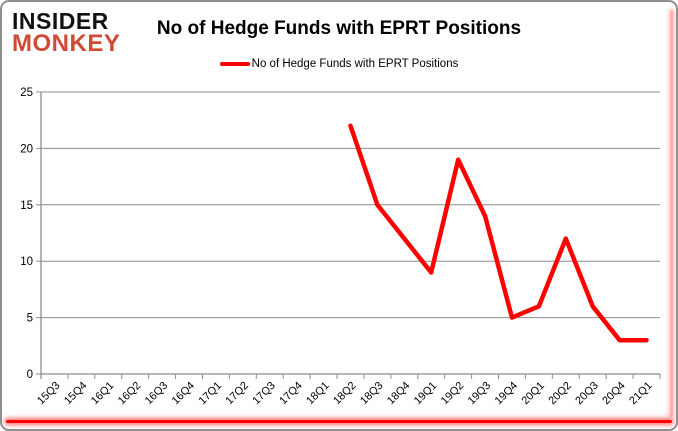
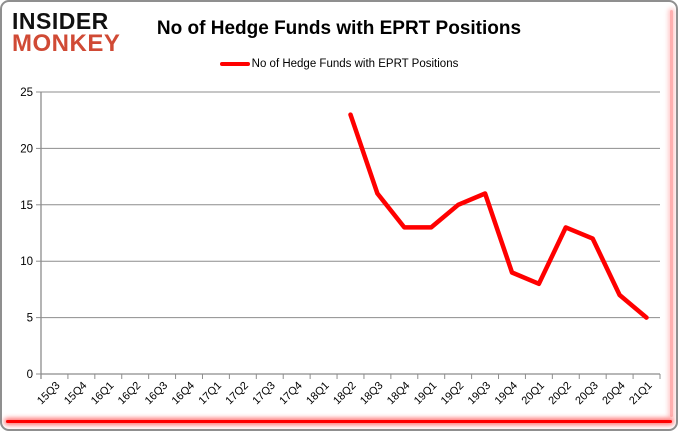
18Q2: 22 -> 23
18Q3: 15 -> 16
18Q4: 12 -> 13
19Q1: 9 -> 13
19Q2: 19 -> 15
19Q3: 14 -> 16
19Q4: 5 -> 9
20Q1: 6 -> 8
20Q2: 12 -> 13
20Q3: 6 -> 12
20Q4: 3 -> 7
21Q1: 3 -> 5
